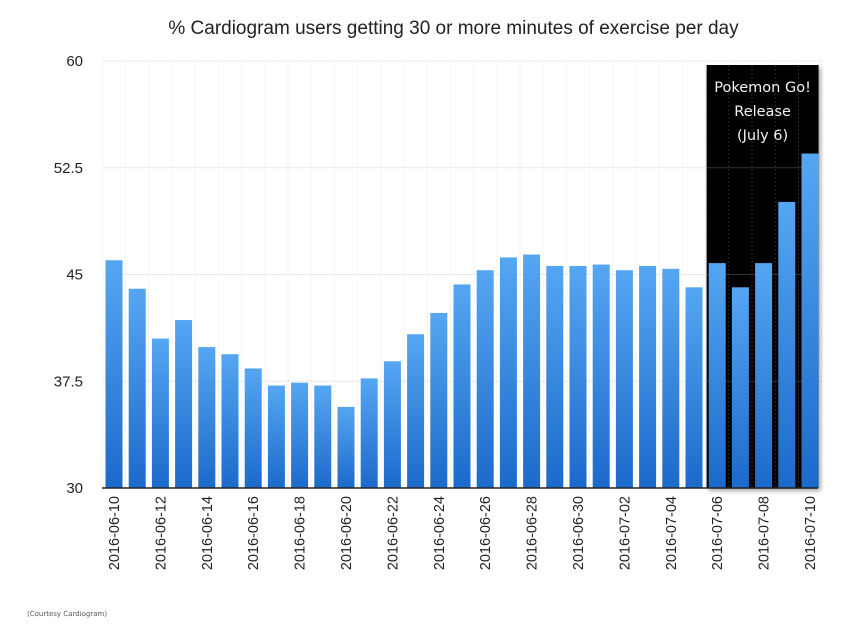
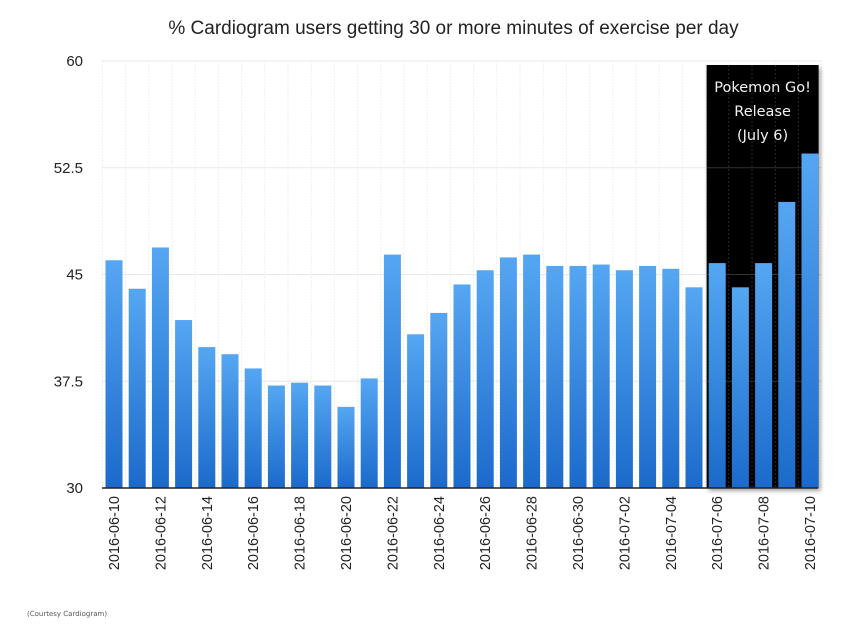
2016-06-12: 40.5 -> 46.9
2016-06-22: 38.9 -> 46.4
